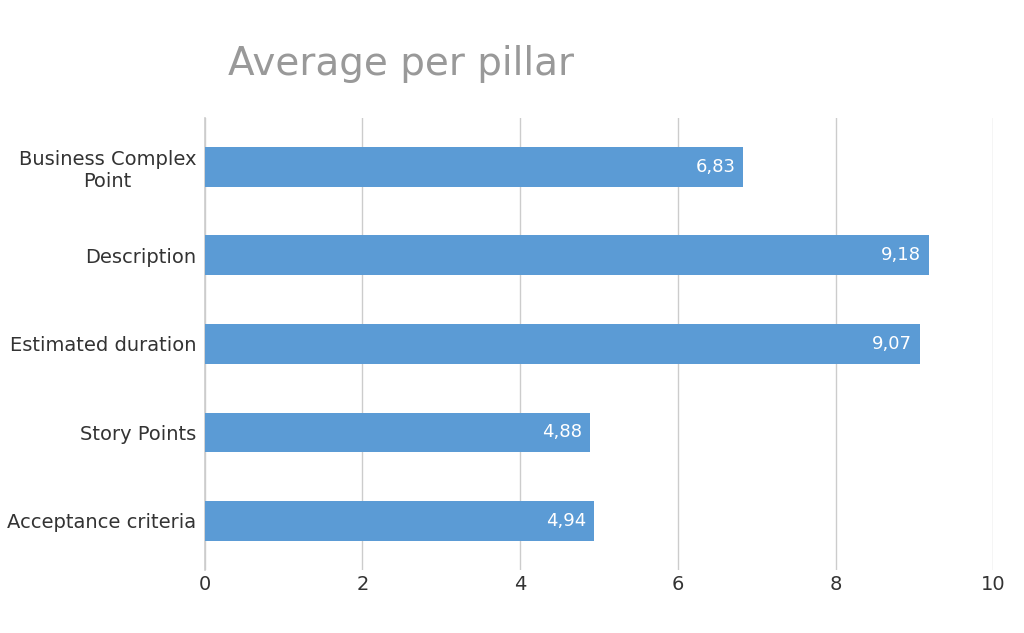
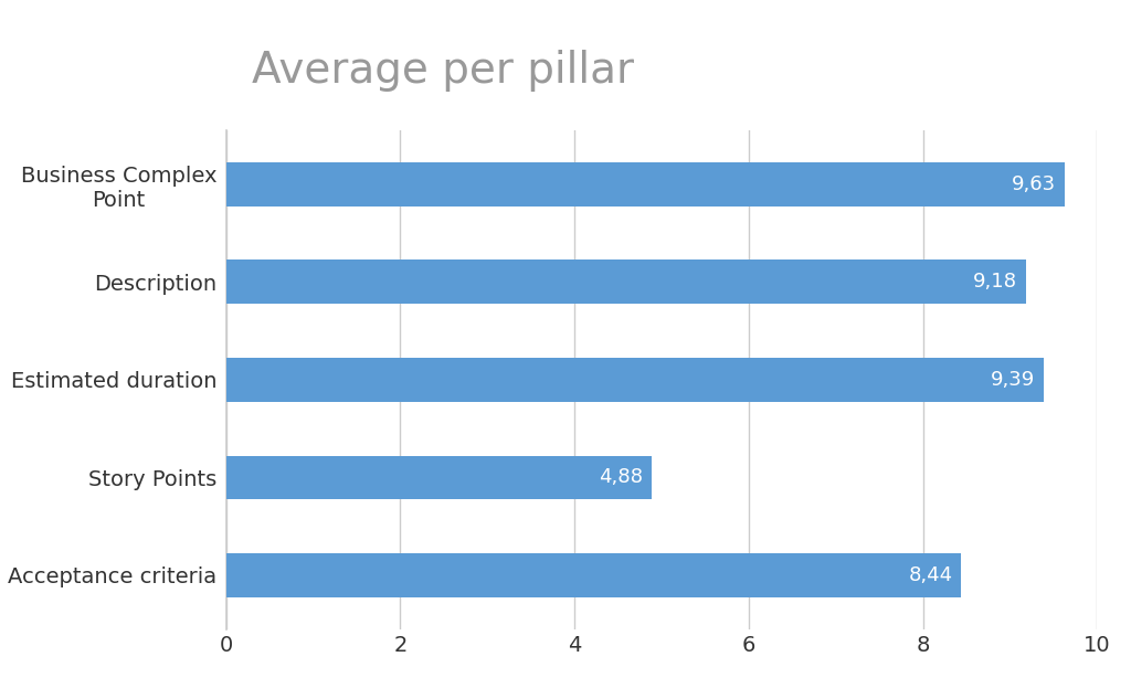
Business Complex Point: 6,83 -> 9,63
Estimated duration: 9,07 -> 9,39
Acceptance criteria: 4,94 -> 8,44
